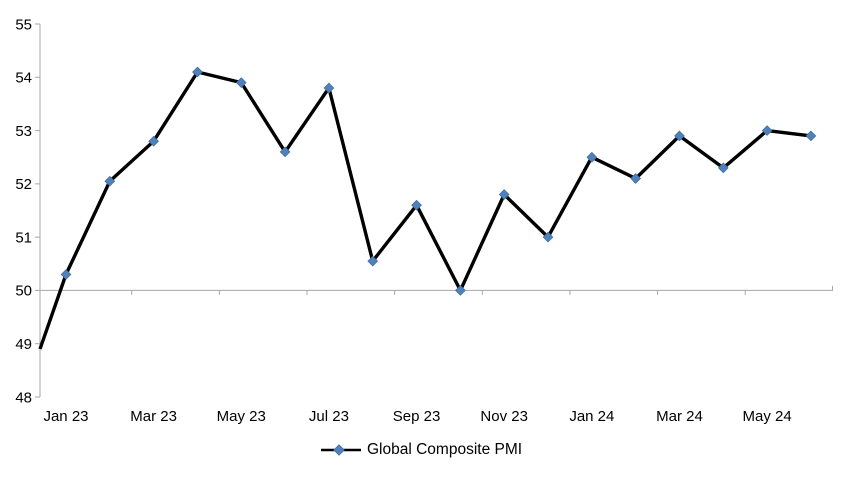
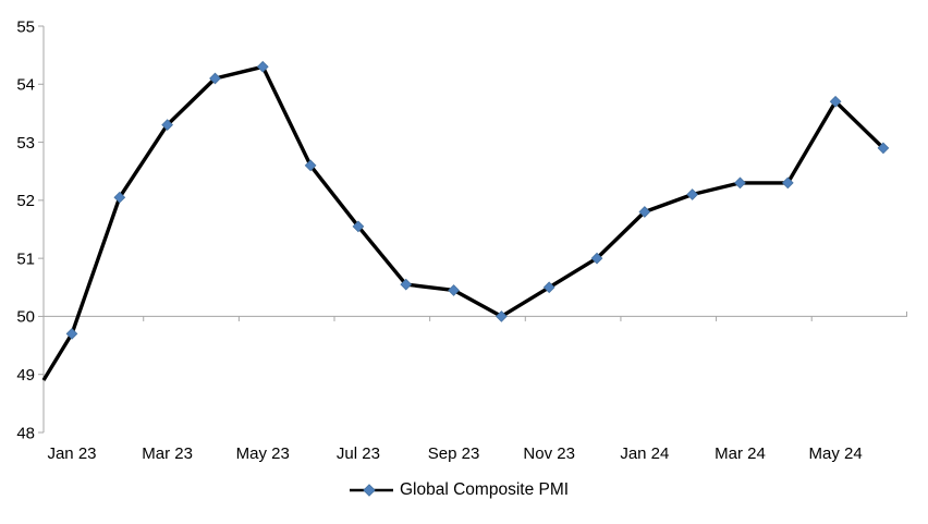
Jan 23: 50.3 -> 49.7
Mar 23: 52.8 -> 53.3
May 23: 53.9 -> 54.3
Jul 23: 53.8 -> 51.5
Sep 23: 51.6 -> 50.5
Nov 23: 51.8 -> 50.5
Jan 24: 52.5 -> 51.8
Mar 24: 52.9 -> 52.3
May 24: 53.0 -> 53.7
